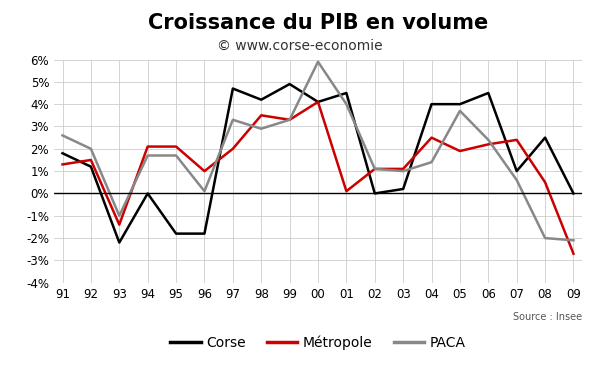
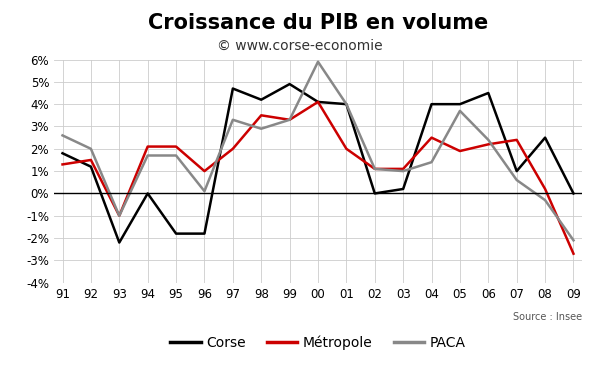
Métropole/93: -1.4% -> -1.0%
Corse/01: 4.5% -> 4.0%
Métropole/01: 0.1% -> 2.0%
Métropole/08: 0.5% -> 0.2%
PACA/08: -2.0% -> -0.3%
